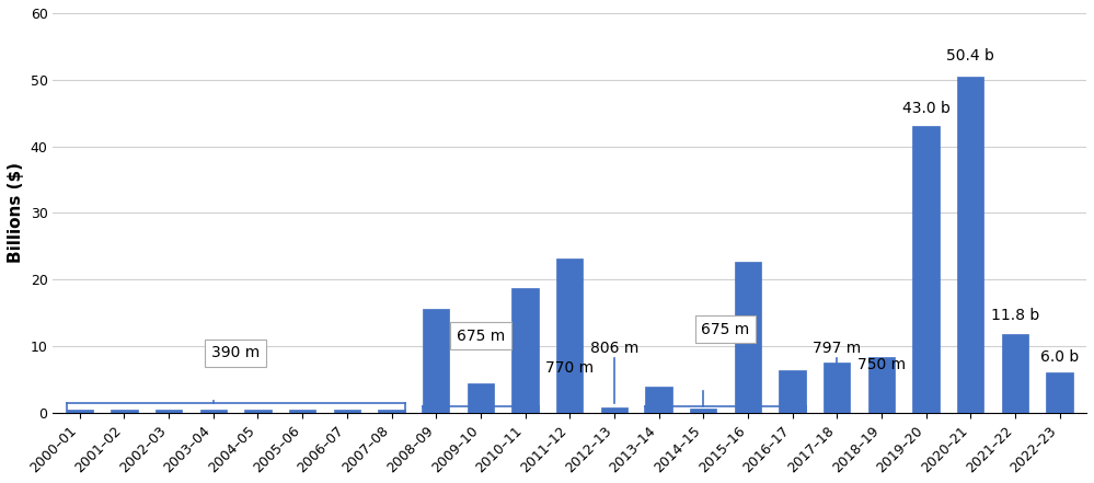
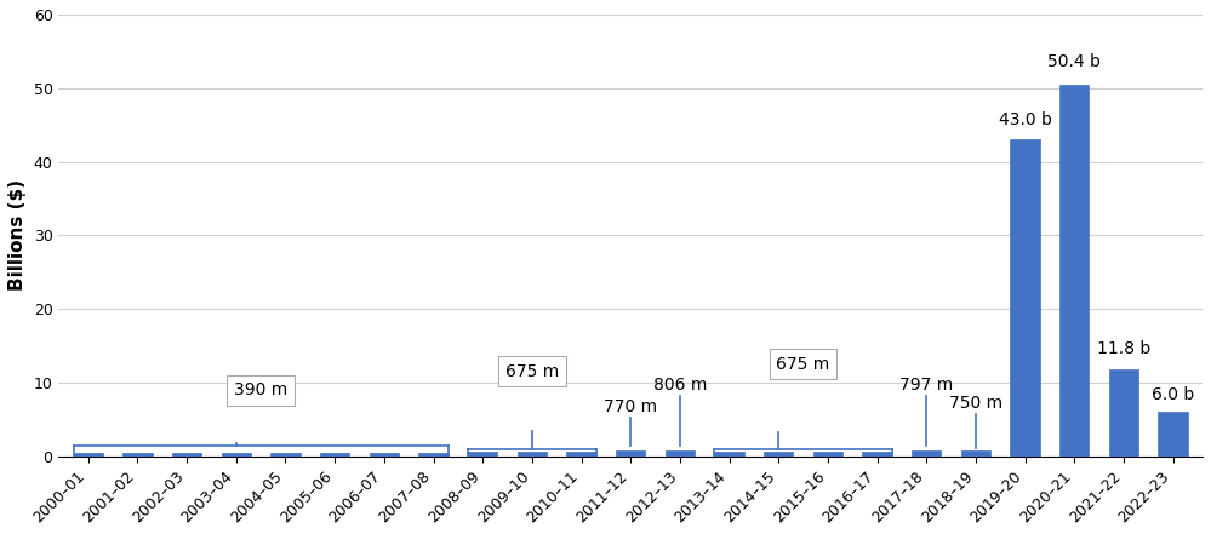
2008–09: 15.6 -> 0.7
2009–10: 4.4 -> 0.7
2010–11: 18.8 -> 0.7
2011–12: 23.2 -> 0.8
2013–14: 4.0 -> 0.7
2015–16: 22.6 -> 0.7
2016–17: 6.4 -> 0.7
2017–18: 7.6 -> 0.8
2018–19: 8.4 -> 0.8
